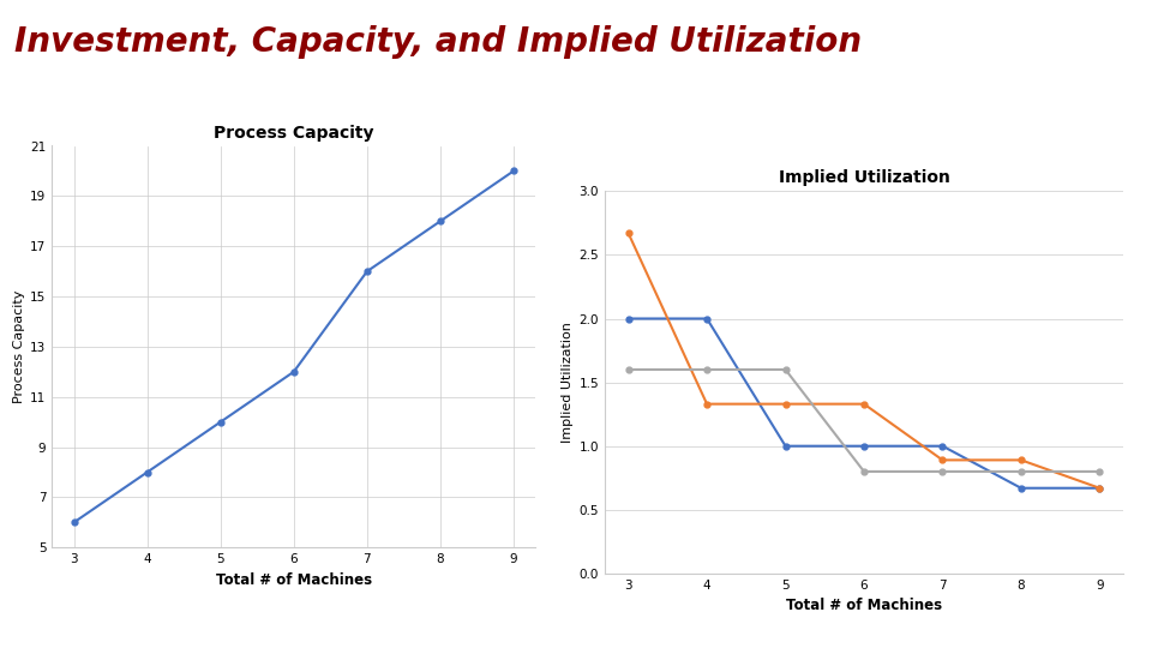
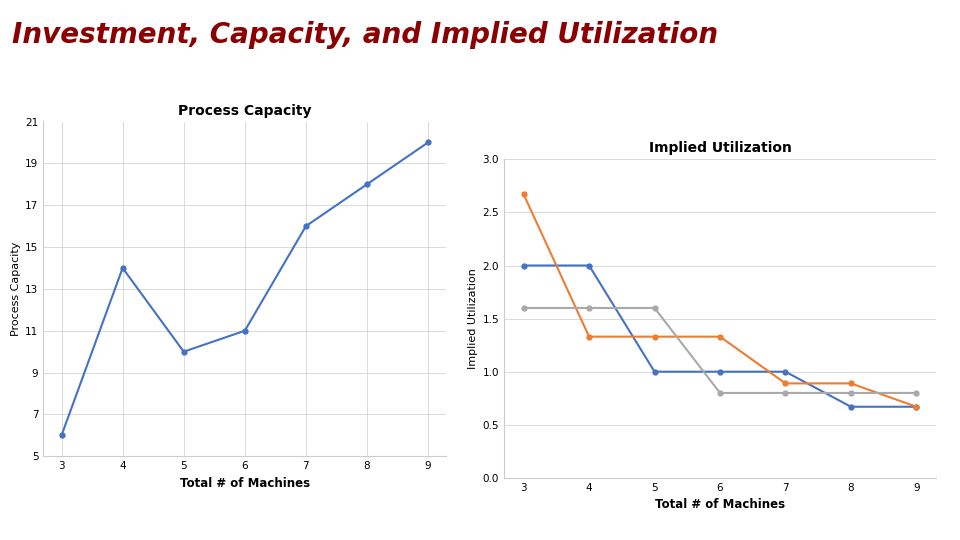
Process Capacity/4: 8 -> 14
Process Capacity/6: 12 -> 11
